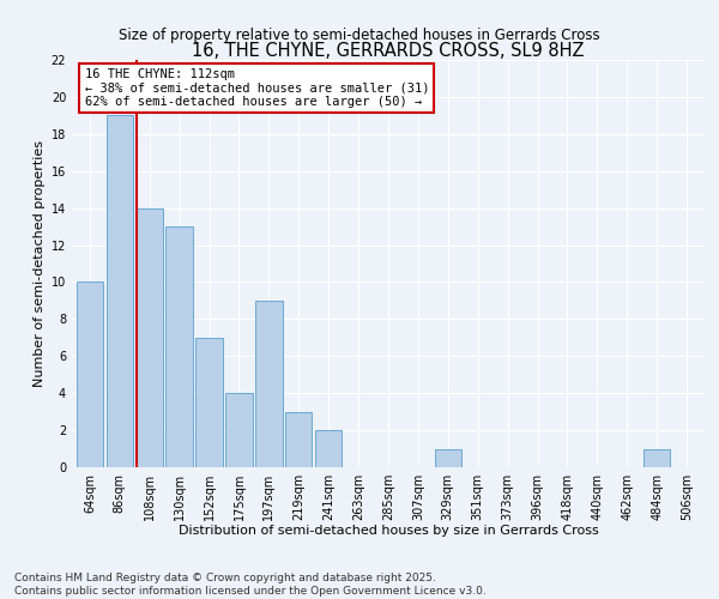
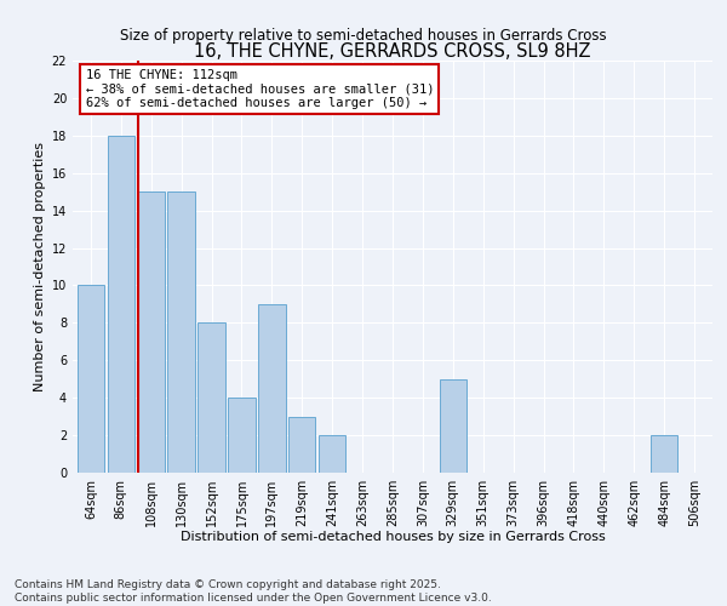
86sqm: 19 -> 18
108sqm: 14 -> 15
130sqm: 13 -> 15
152sqm: 7 -> 8
329sqm: 1 -> 5
484sqm: 1 -> 2
